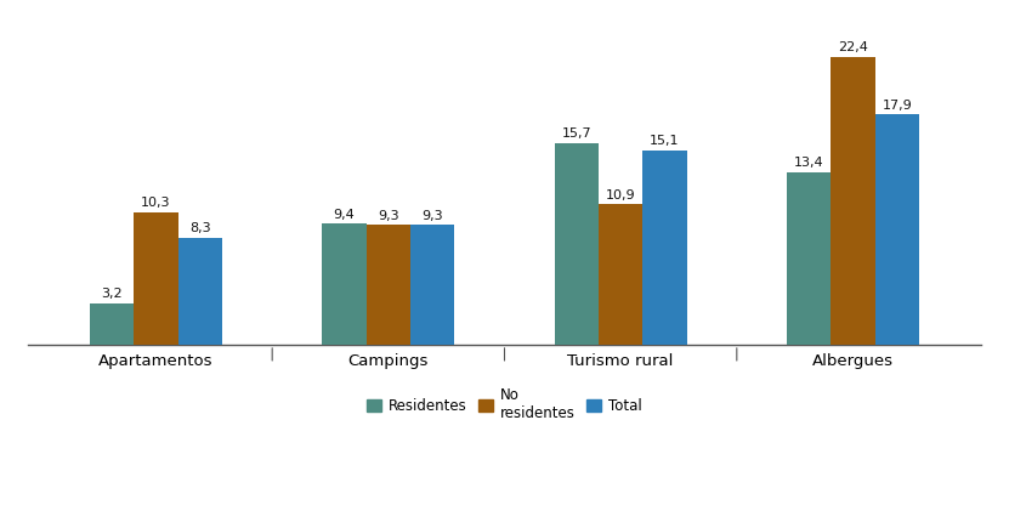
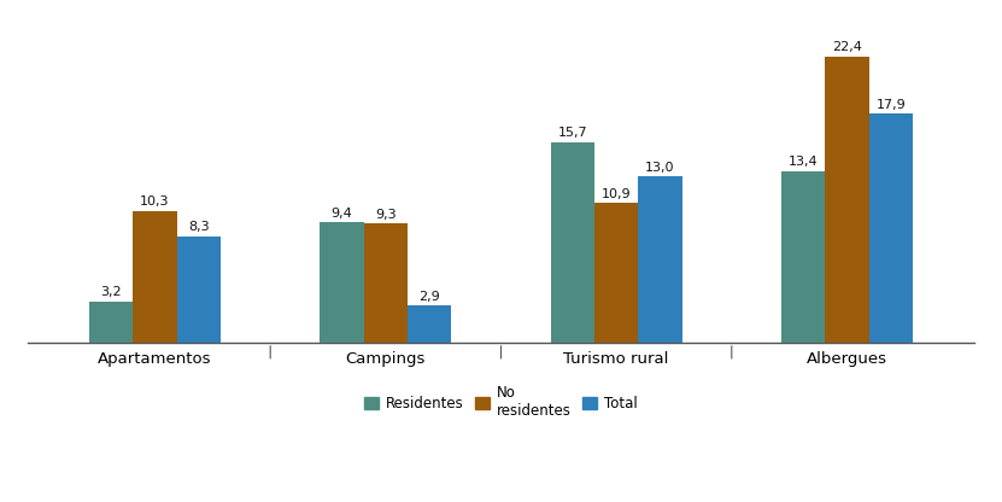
Total/Campings: 9,3 -> 2,9
Total/Turismo rural: 15,1 -> 13,0
